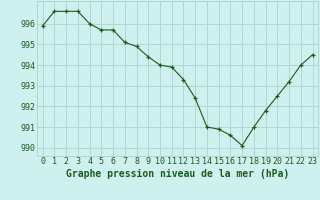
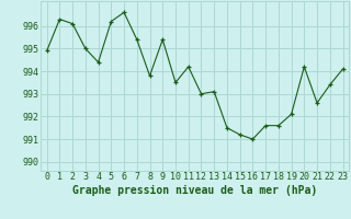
0: 995.9 -> 994.9
1: 996.6 -> 996.3
2: 996.6 -> 996.1
3: 996.6 -> 995.0
4: 996.0 -> 994.4
5: 995.7 -> 996.2
6: 995.7 -> 996.6
7: 995.1 -> 995.4
8: 994.9 -> 993.8
9: 994.4 -> 995.4
10: 994.0 -> 993.5
11: 993.9 -> 994.2
12: 993.3 -> 993.0
13: 992.4 -> 993.1
14: 991.0 -> 991.5
15: 990.9 -> 991.2
16: 990.6 -> 991.0
17: 990.1 -> 991.6
18: 991.0 -> 991.6
19: 991.8 -> 992.1
20: 992.5 -> 994.2
21: 993.2 -> 992.6
22: 994.0 -> 993.4
23: 994.5 -> 994.1
